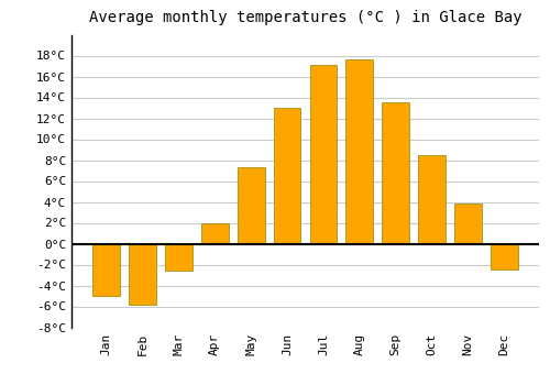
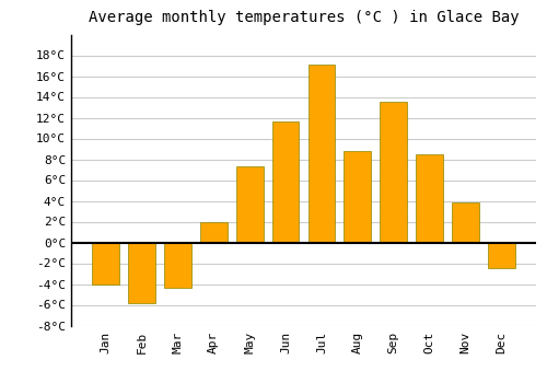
Jan: -5.0°C -> -4.0°C
Mar: -2.6°C -> -4.4°C
Jun: 13.0°C -> 11.6°C
Aug: 17.6°C -> 8.8°C
